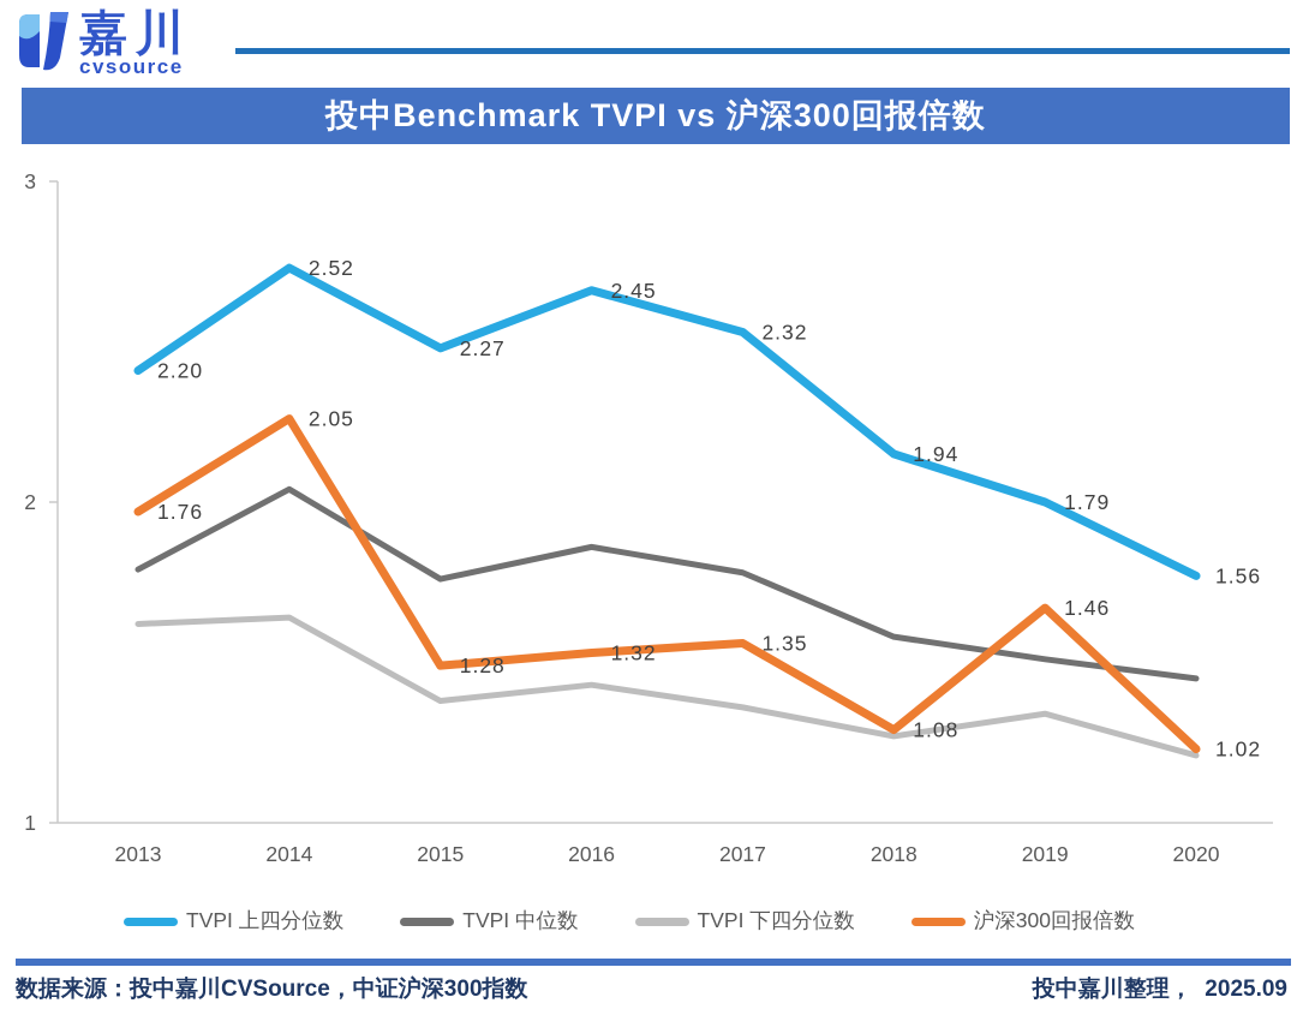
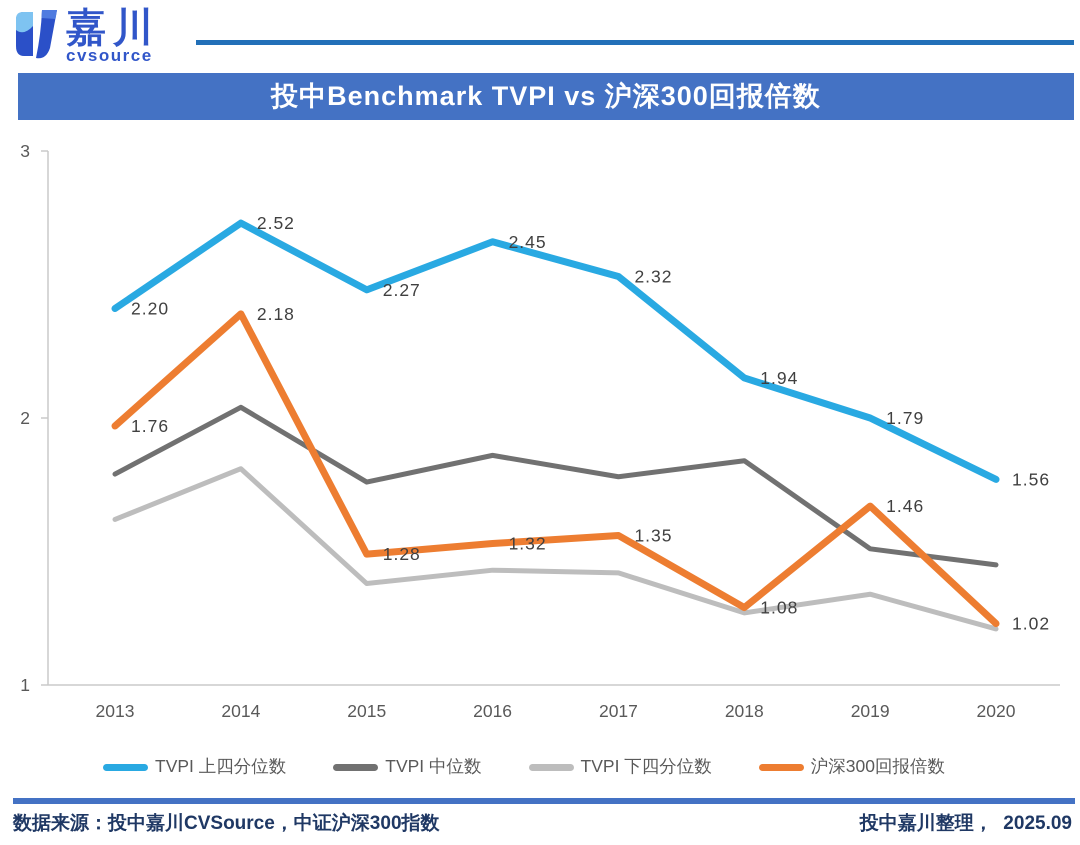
TVPI 下四分位数/2014: 1.43 -> 1.60
沪深300回报倍数/2014: 2.05 -> 2.18
TVPI 下四分位数/2017: 1.15 -> 1.21
TVPI 中位数/2018: 1.37 -> 1.63
